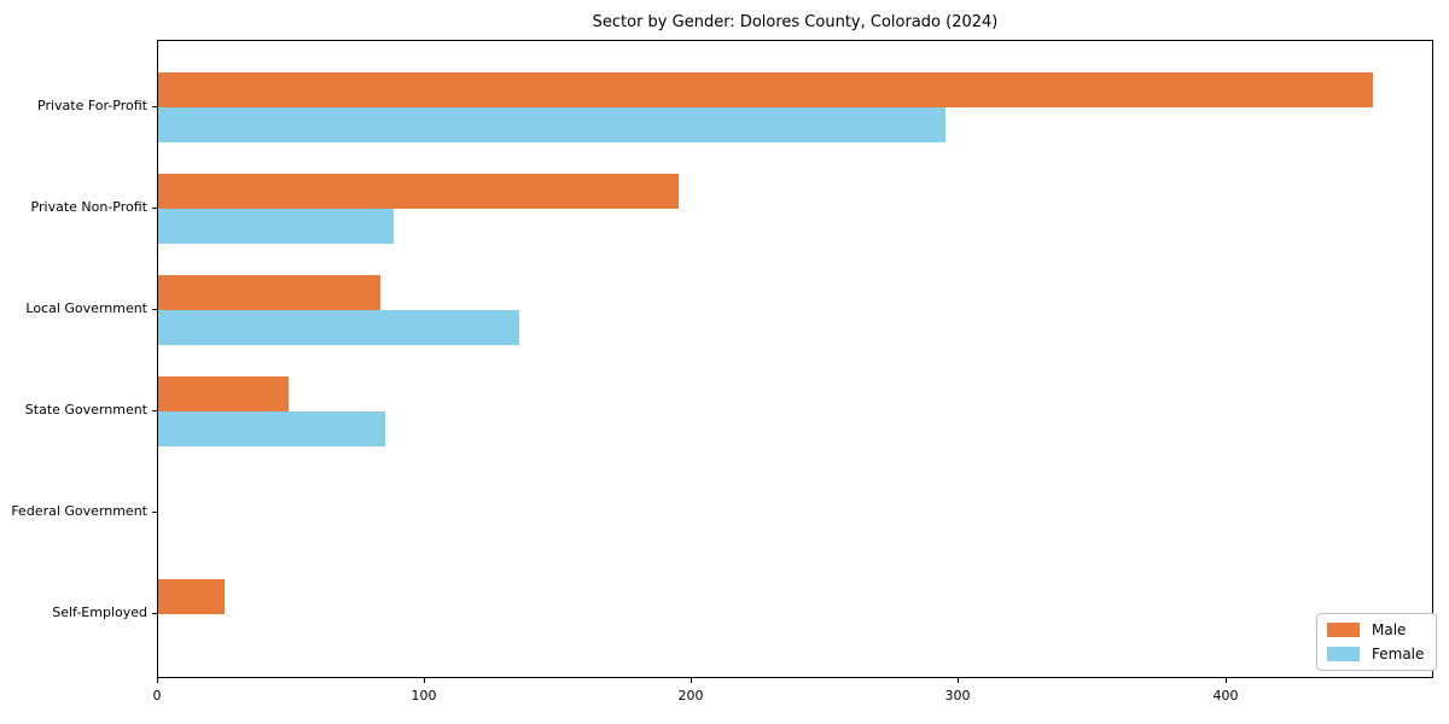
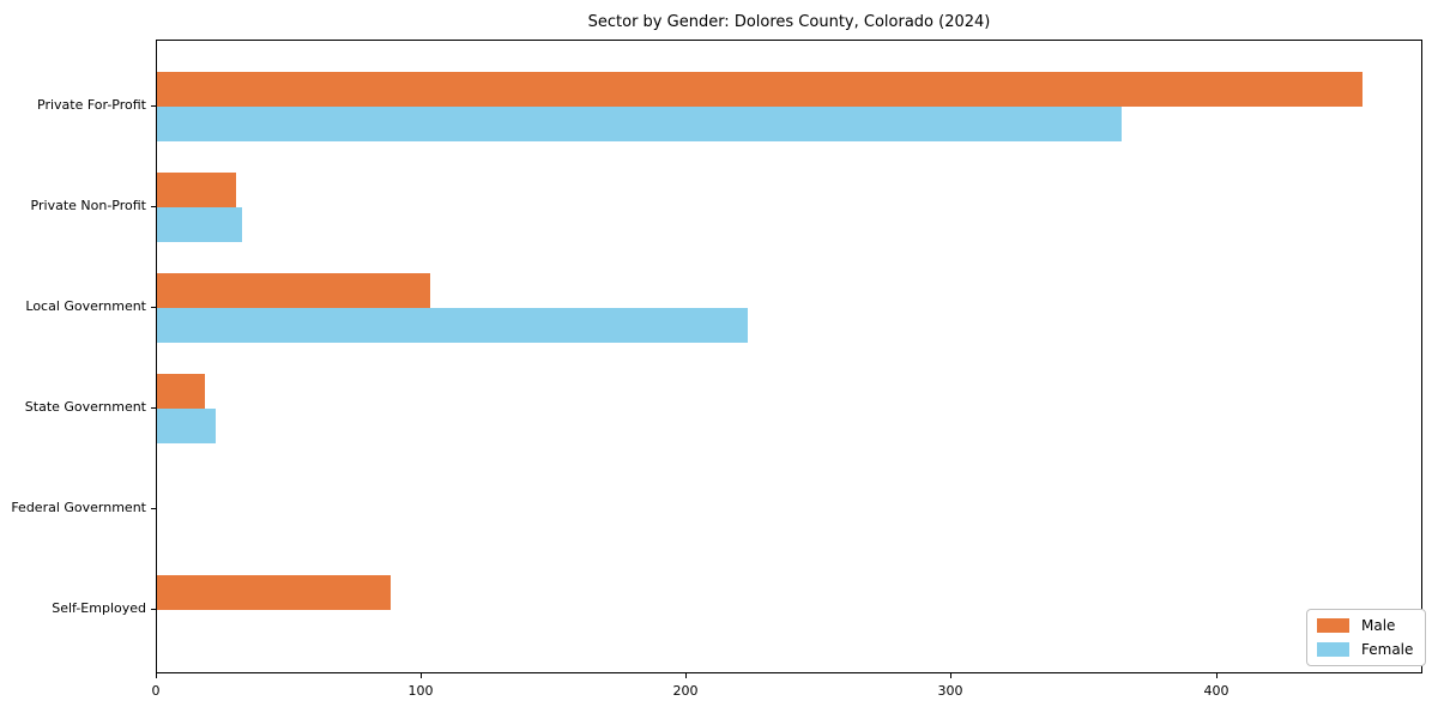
Female/Private For-Profit: 295 -> 364
Male/Private Non-Profit: 195 -> 30
Female/Private Non-Profit: 88 -> 32
Male/Local Government: 83 -> 103
Female/Local Government: 135 -> 223
Male/State Government: 49 -> 18
Female/State Government: 85 -> 22
Male/Self-Employed: 25 -> 88
